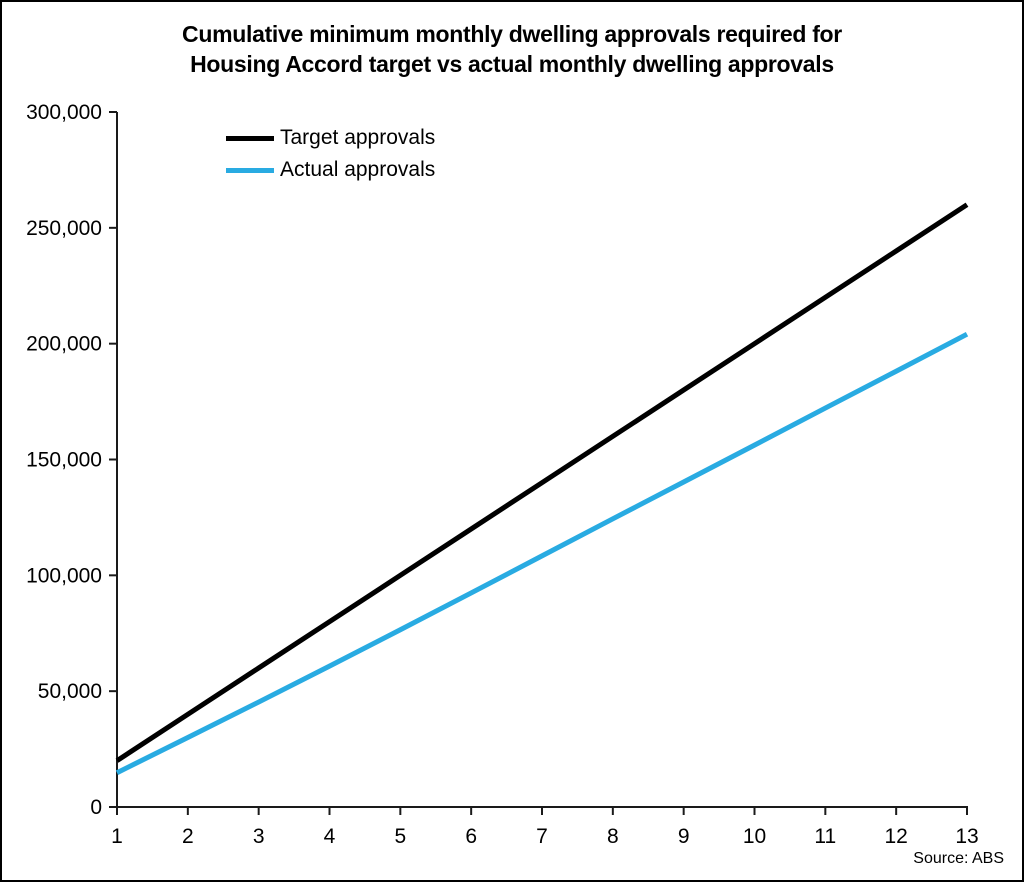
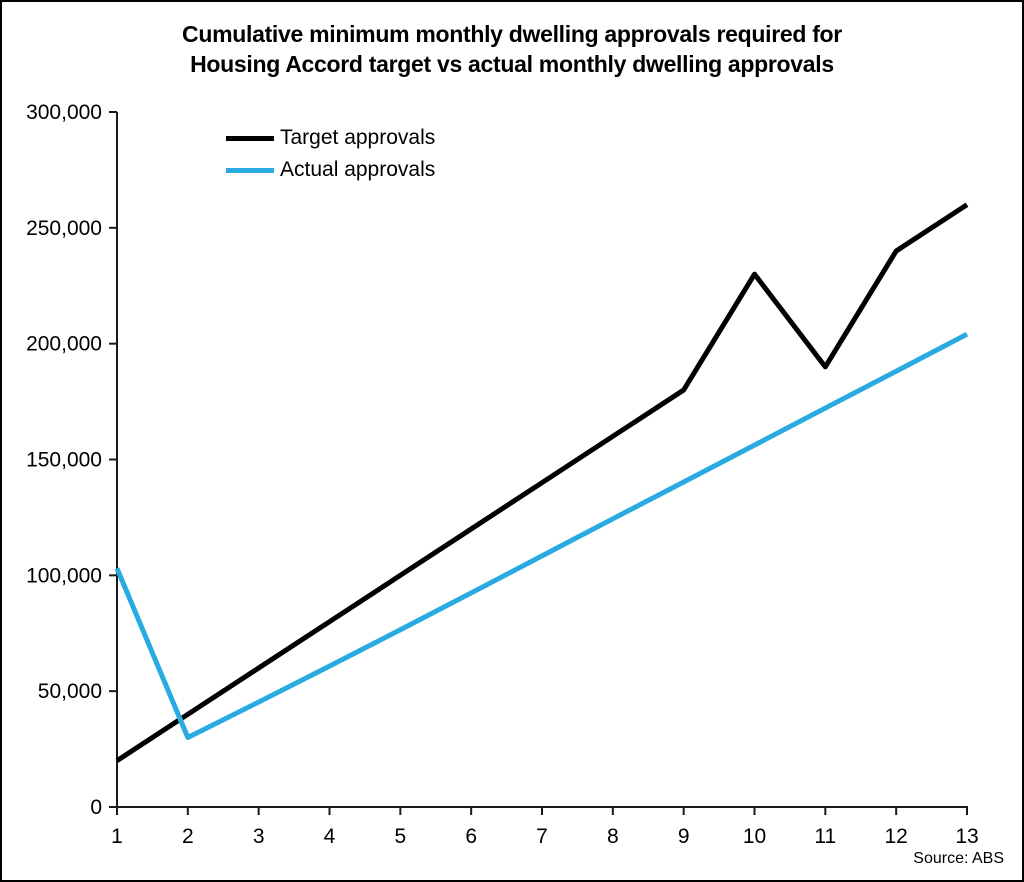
Actual approvals/1: 15000 -> 103000
Target approvals/10: 200000 -> 230000
Target approvals/11: 220000 -> 190000
